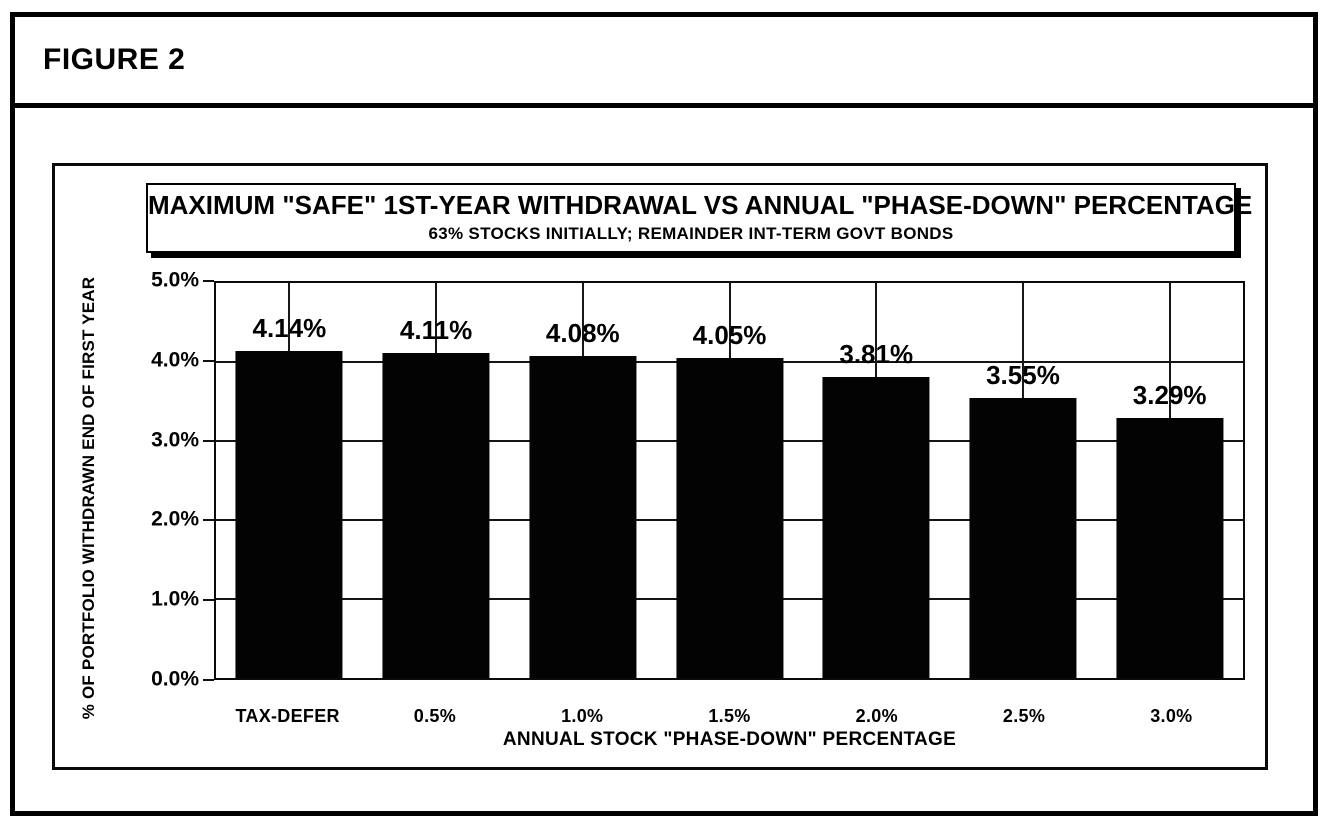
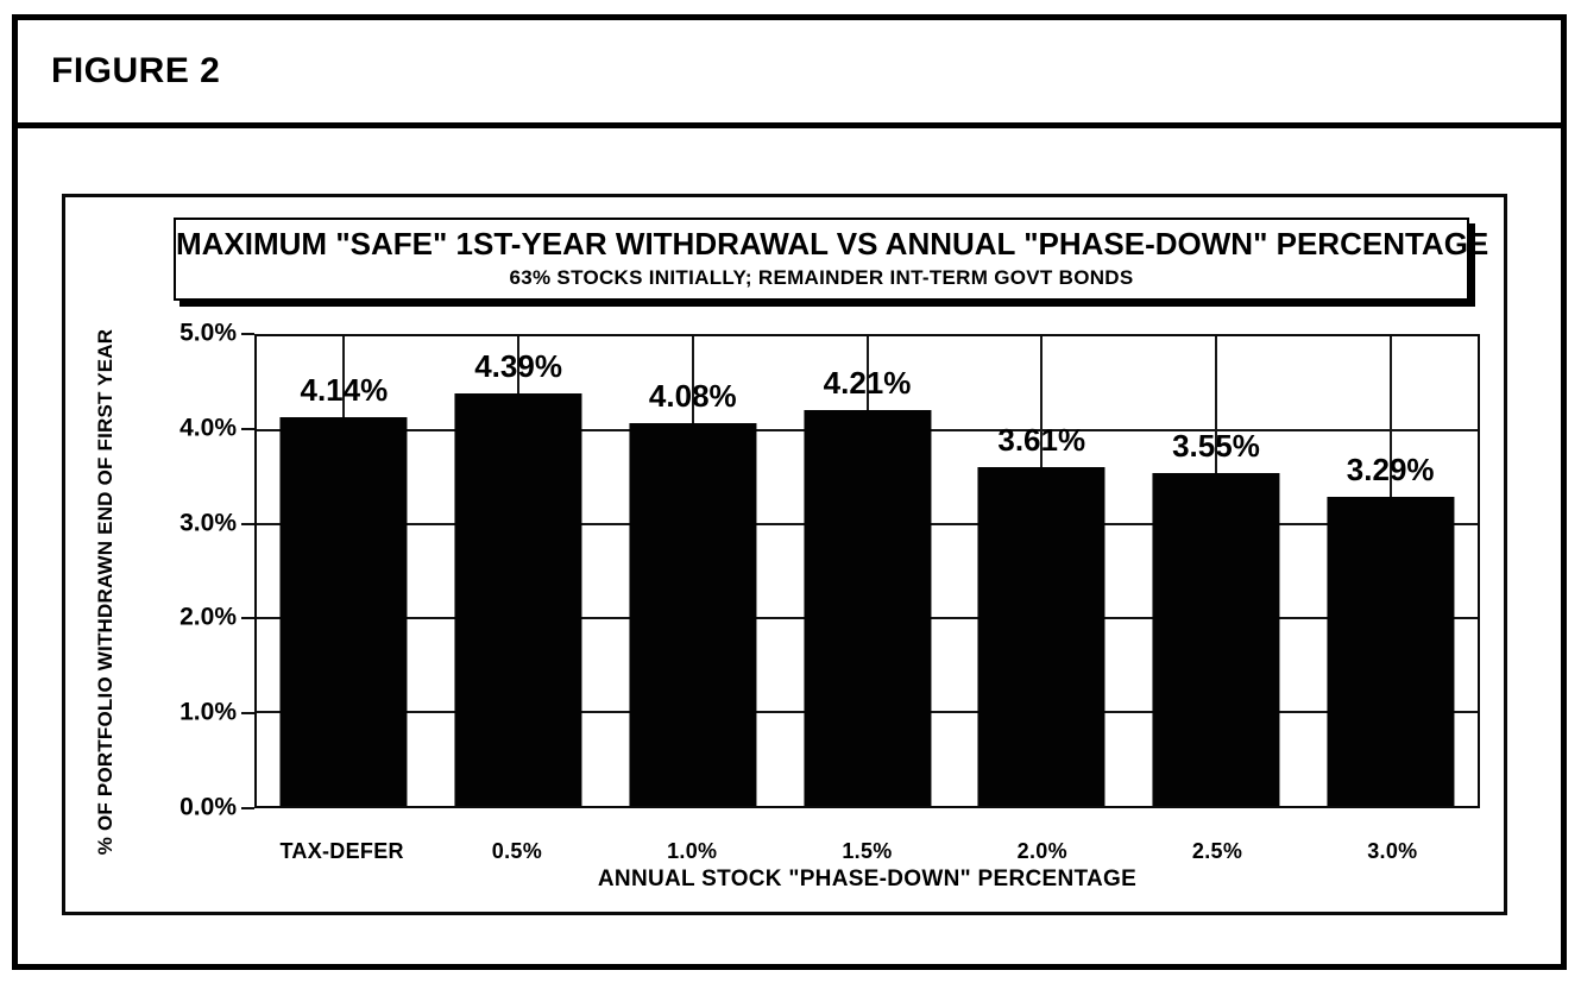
0.5%: 4.11% -> 4.39%
1.5%: 4.05% -> 4.21%
2.0%: 3.81% -> 3.61%
